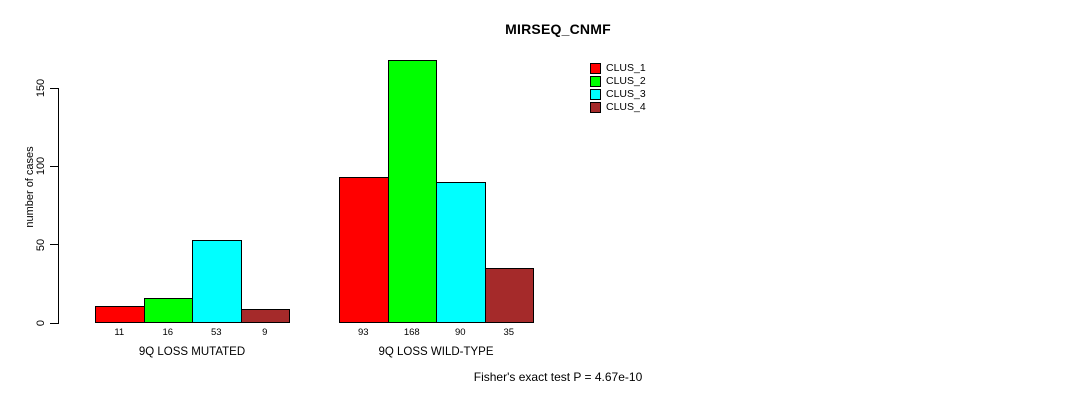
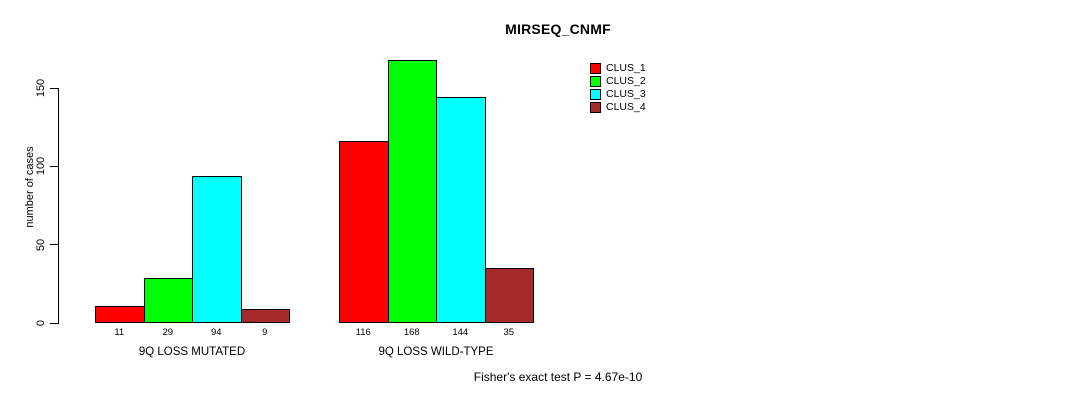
CLUS_2/9Q LOSS MUTATED: 16 -> 29
CLUS_3/9Q LOSS MUTATED: 53 -> 94
CLUS_1/9Q LOSS WILD-TYPE: 93 -> 116
CLUS_3/9Q LOSS WILD-TYPE: 90 -> 144
